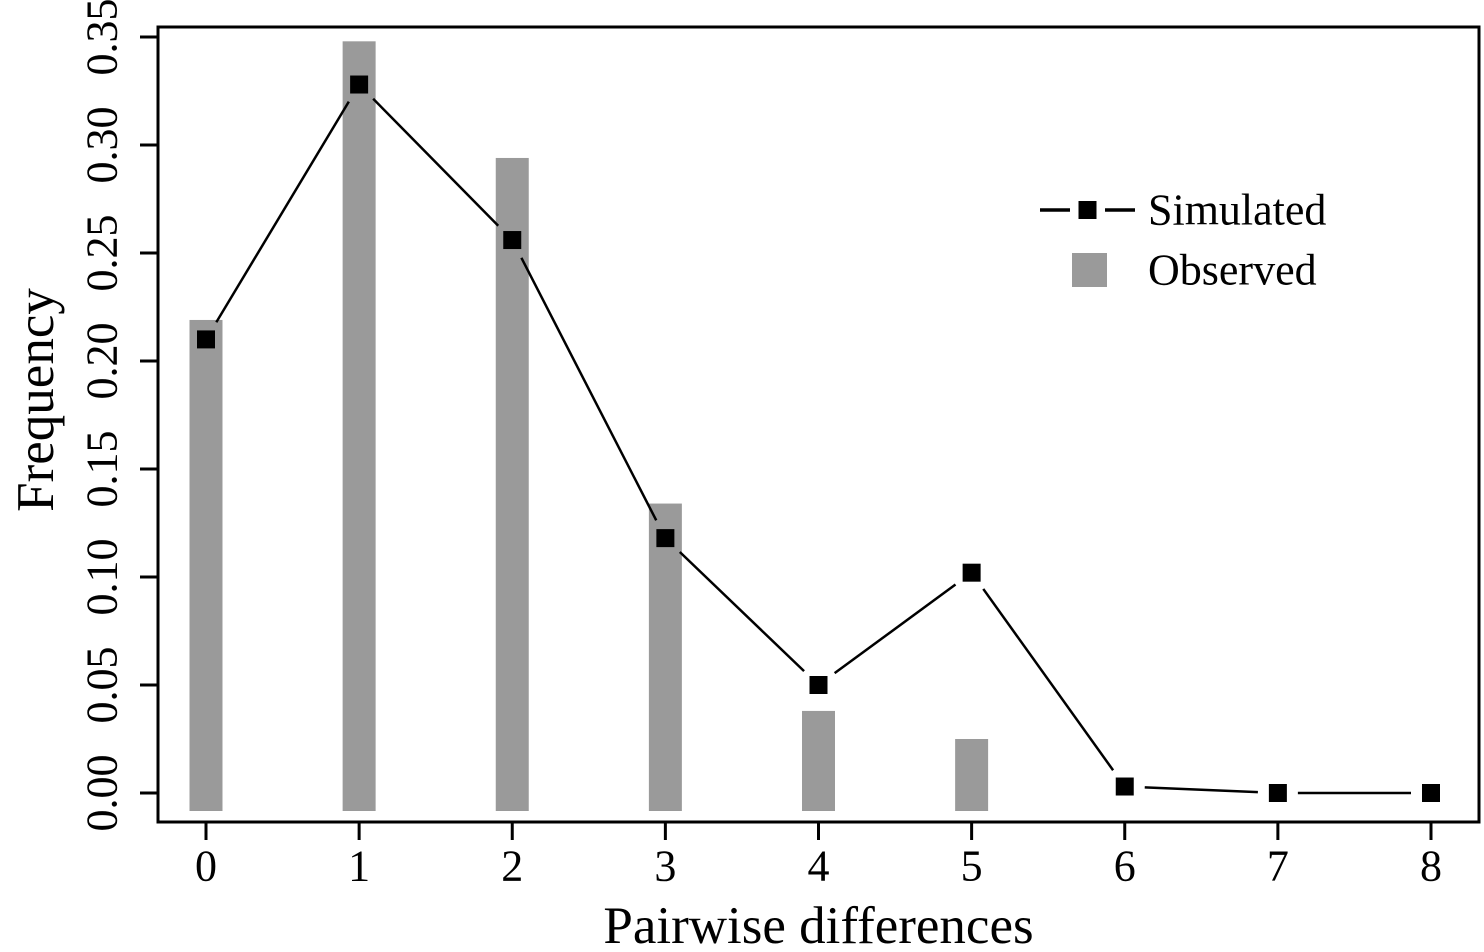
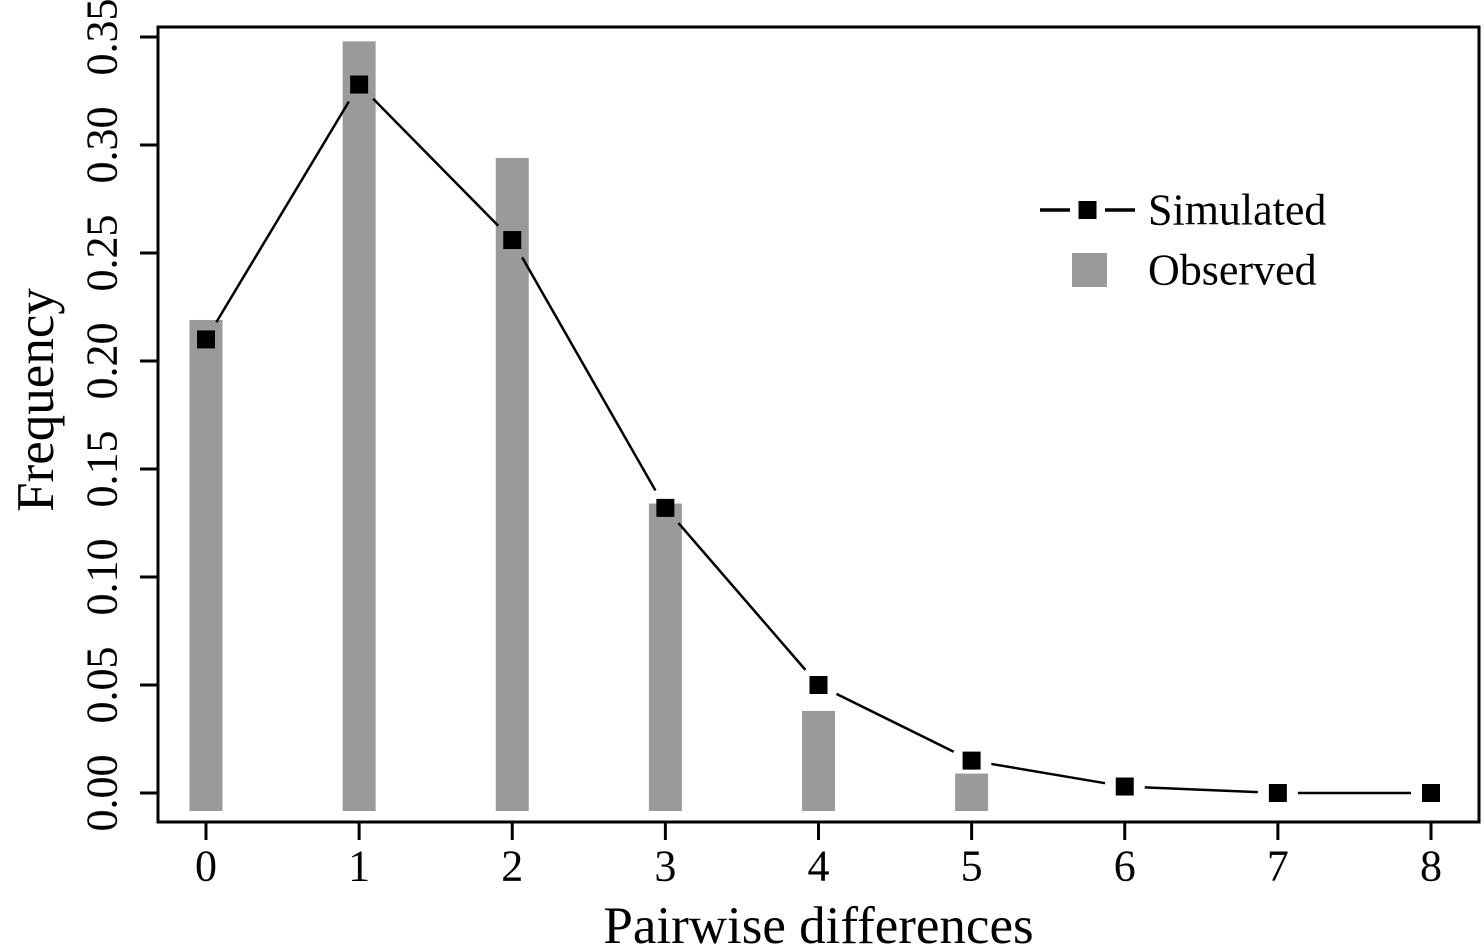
Simulated/3: 0.118 -> 0.132
Observed/5: 0.025 -> 0.009
Simulated/5: 0.102 -> 0.015
